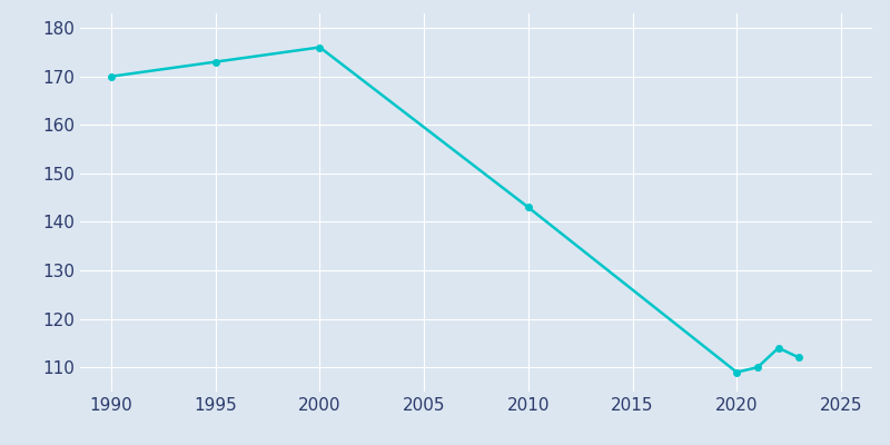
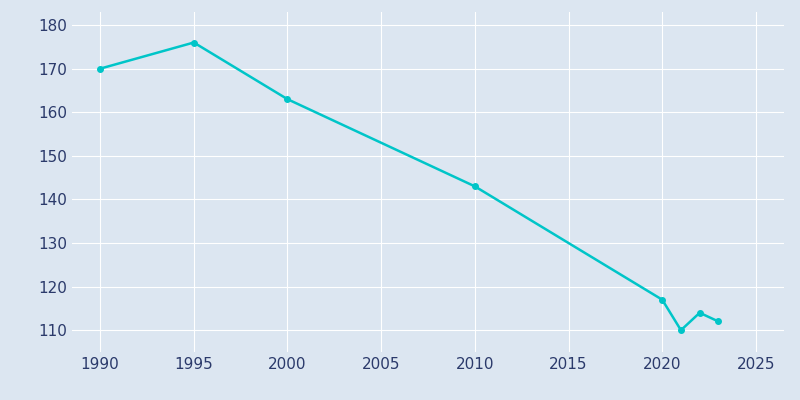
1995: 173 -> 176
2000: 176 -> 163
2020: 109 -> 117
